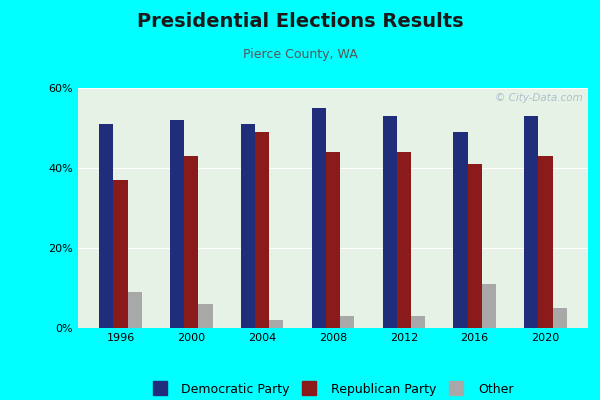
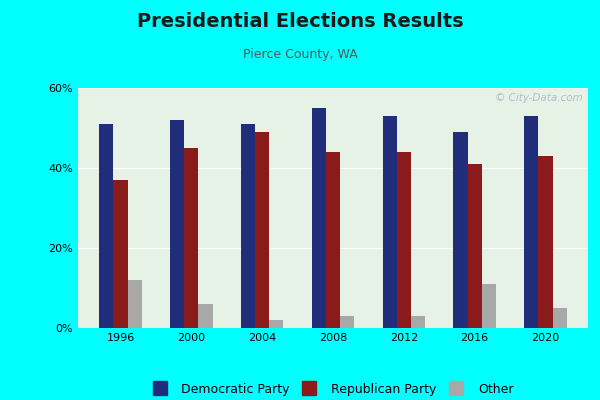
Other/1996: 9% -> 12%
Republican Party/2000: 43% -> 45%
